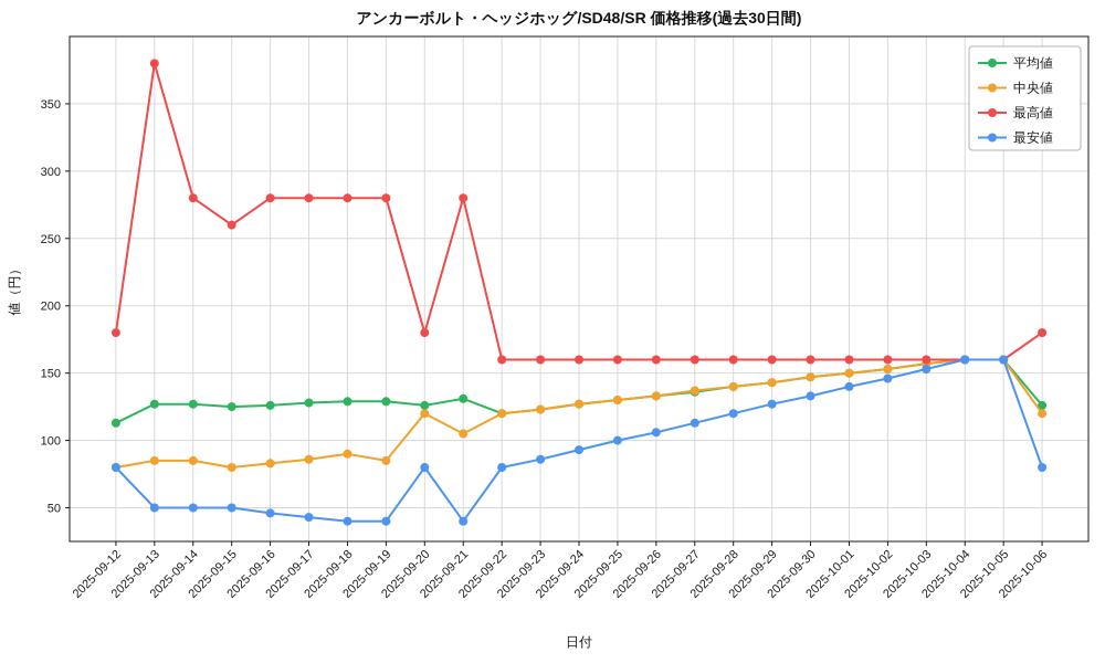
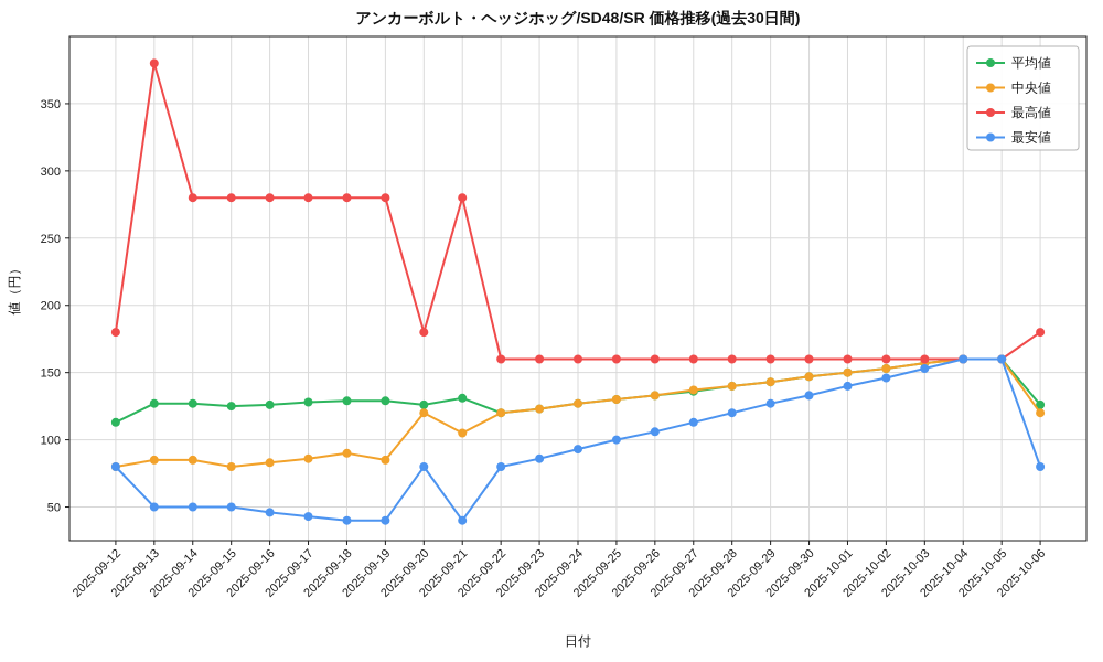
最高値/2025-09-15: 260 -> 280
